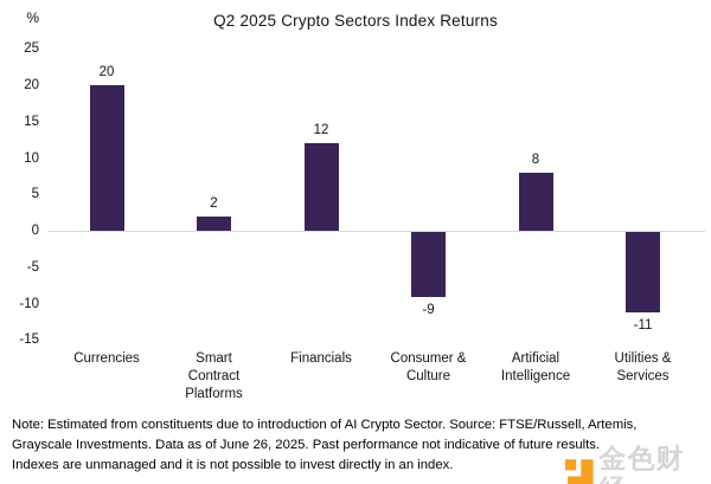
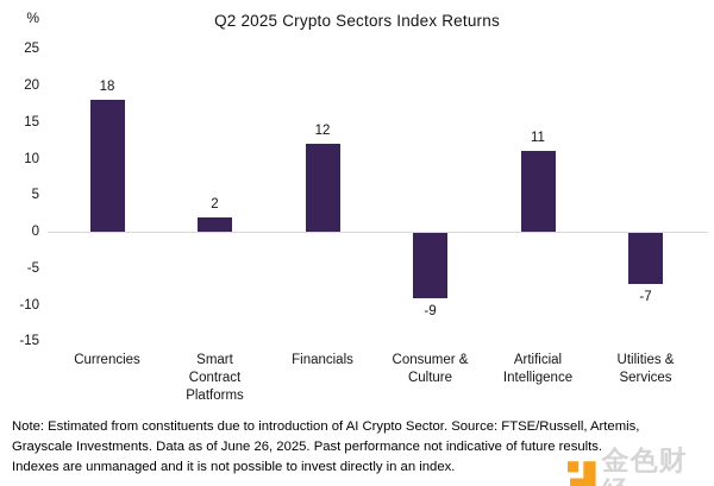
Currencies: 20 -> 18
Artificial Intelligence: 8 -> 11
Utilities & Services: -11 -> -7
